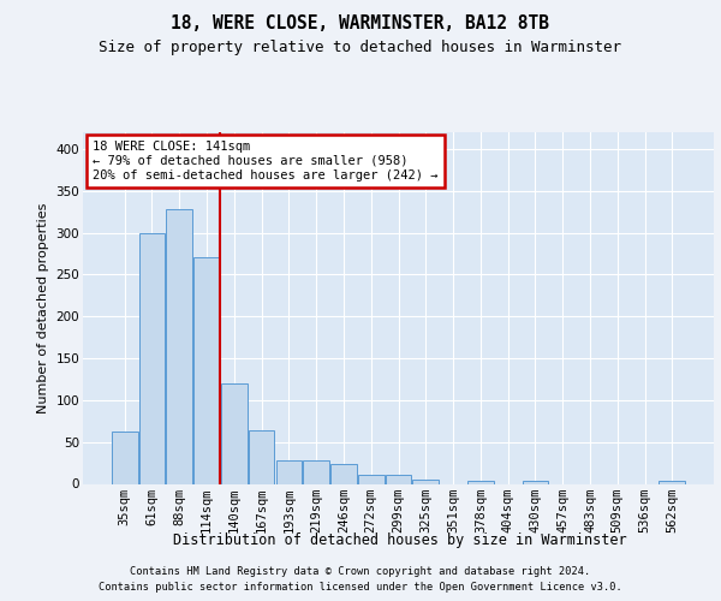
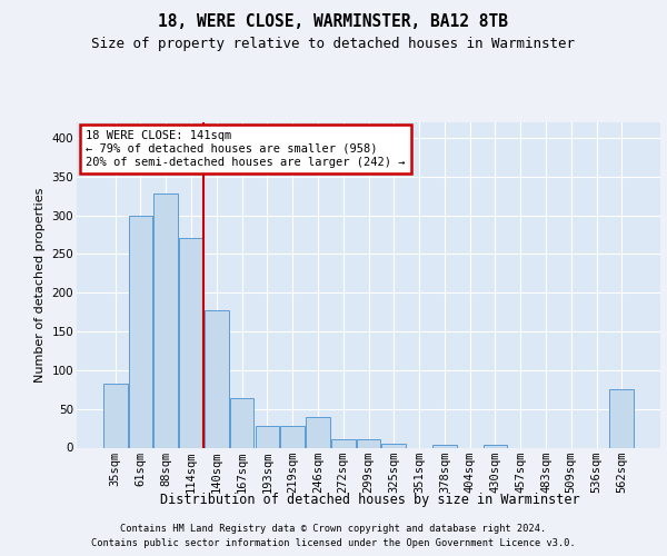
35sqm: 62 -> 82
140sqm: 120 -> 178
246sqm: 24 -> 40
562sqm: 3 -> 76
